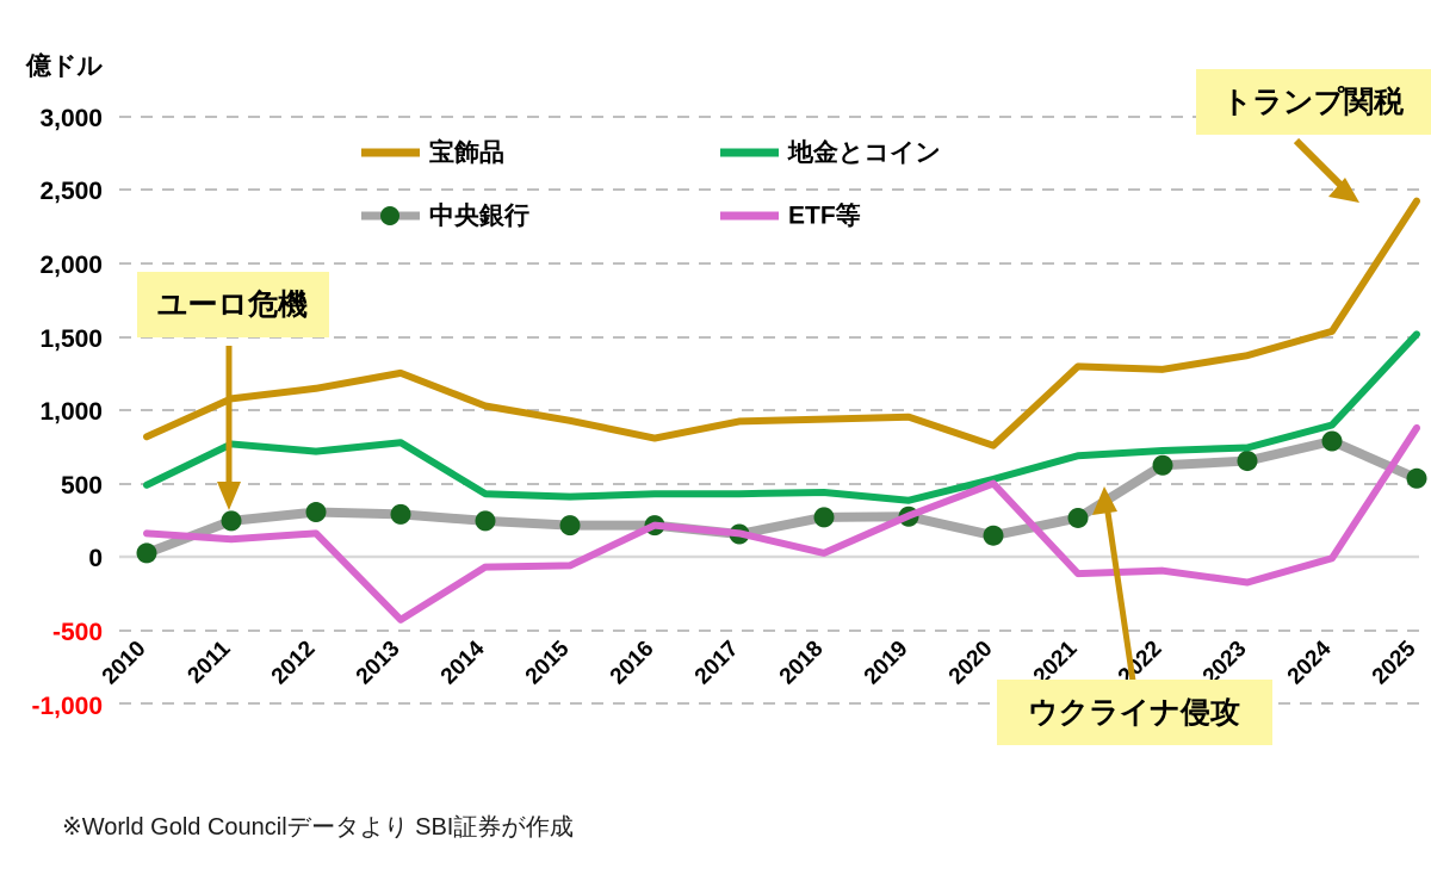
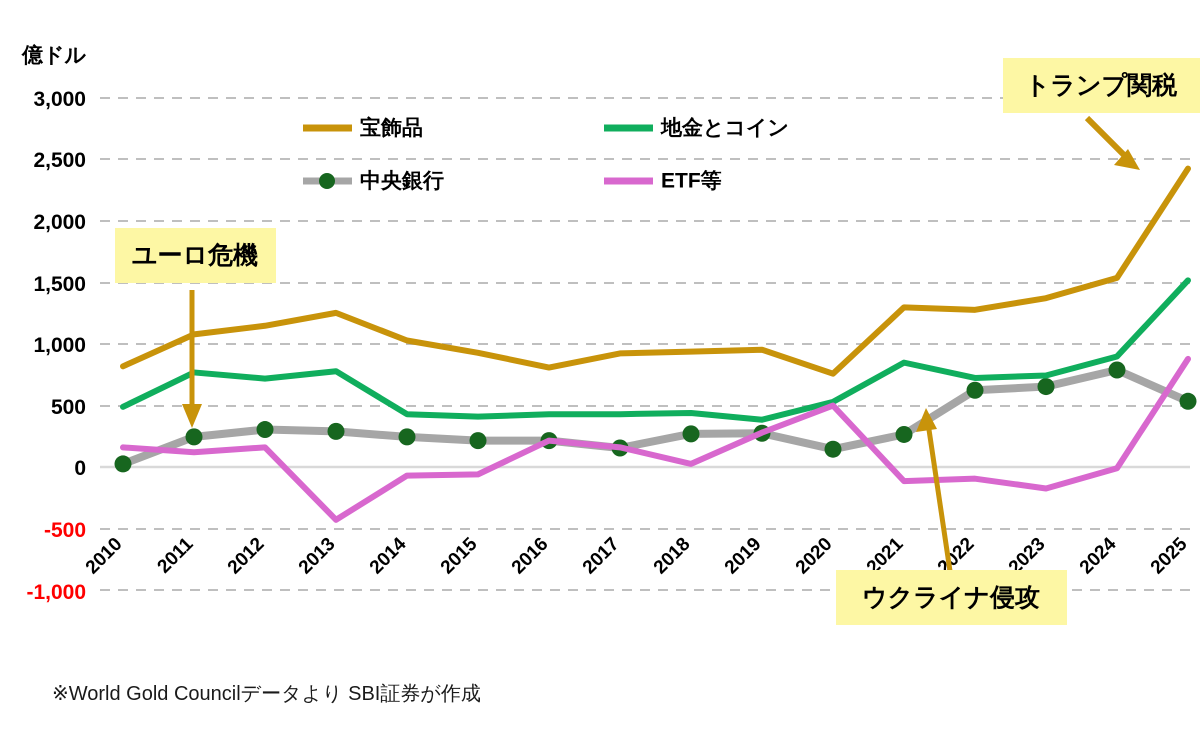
地金とコイン/2021: 690 -> 850
